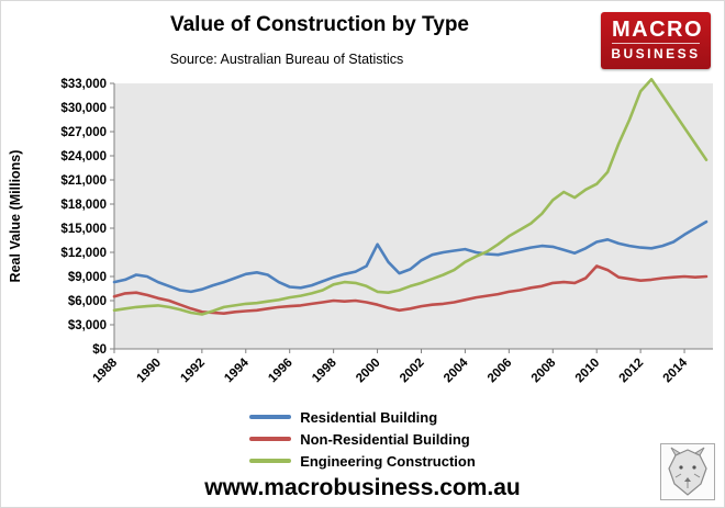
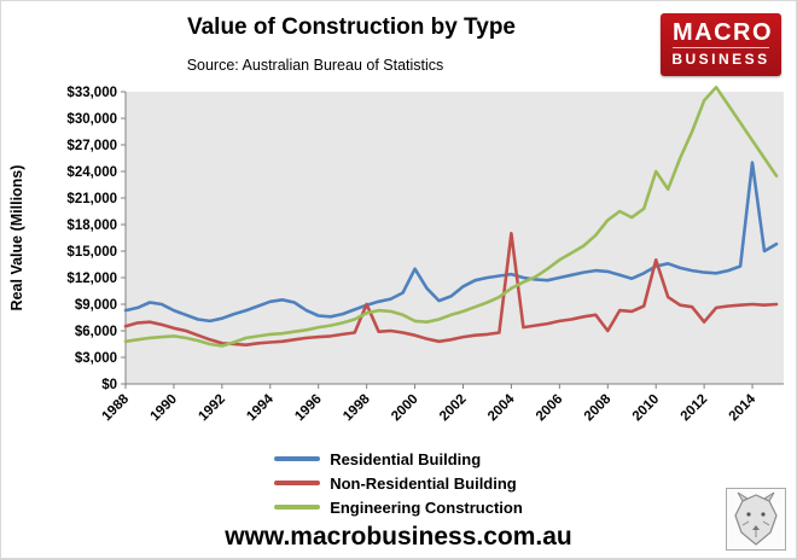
Non-Residential Building/1998: $6000 -> $9000
Non-Residential Building/2004: $6000 -> $17000
Non-Residential Building/2008: $8000 -> $6000
Non-Residential Building/2010: $10000 -> $14000
Engineering Construction/2010: $20000 -> $24000
Non-Residential Building/2012: $8000 -> $7000
Residential Building/2014: $14000 -> $25000
